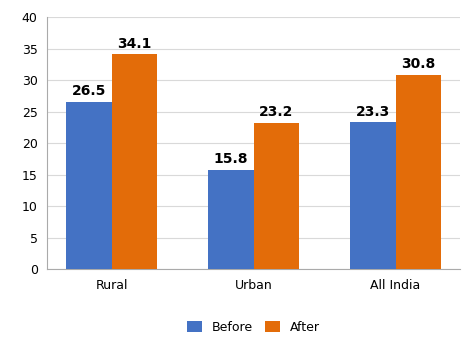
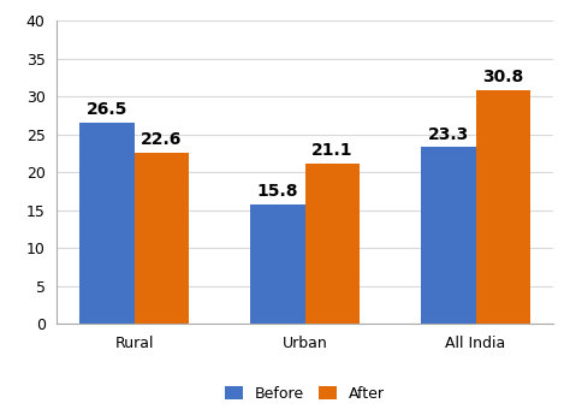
After/Rural: 34.1 -> 22.6
After/Urban: 23.2 -> 21.1
